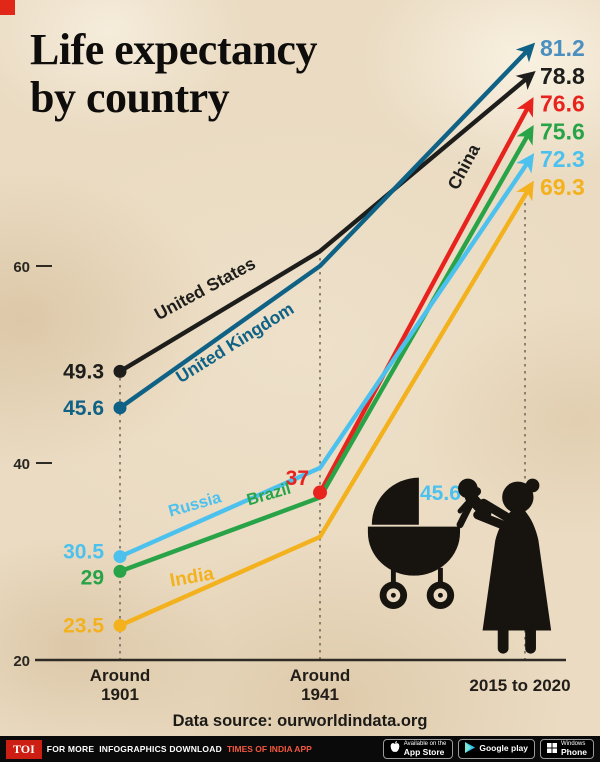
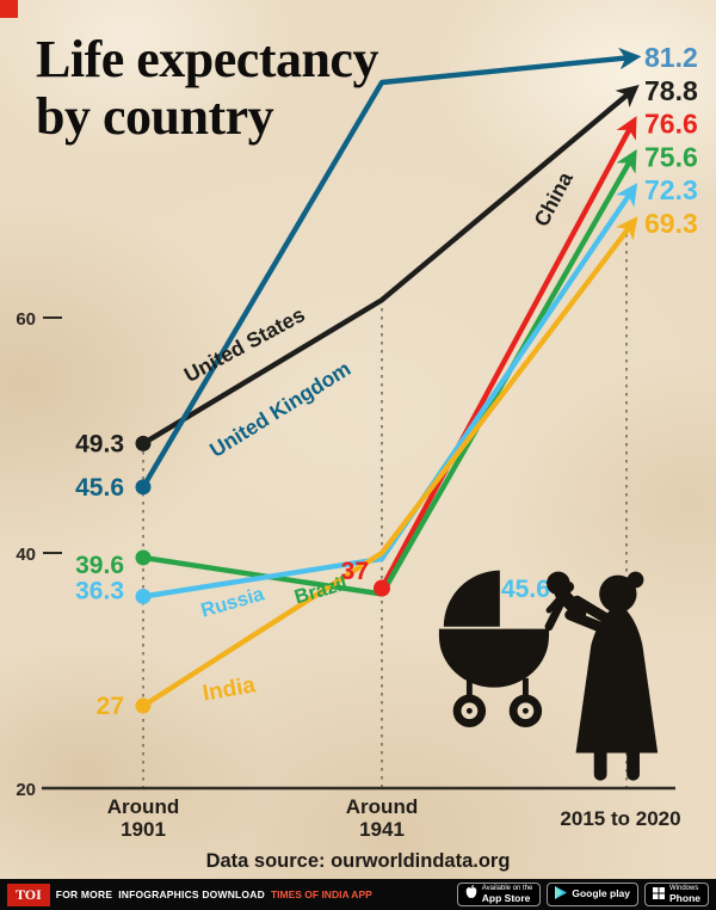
Brazil/Around 1901: 29 -> 39.6
Russia/Around 1901: 30.5 -> 36.3
India/Around 1901: 23.5 -> 27
United Kingdom/Around 1941: 60 -> 80
India/Around 1941: 32 -> 40
